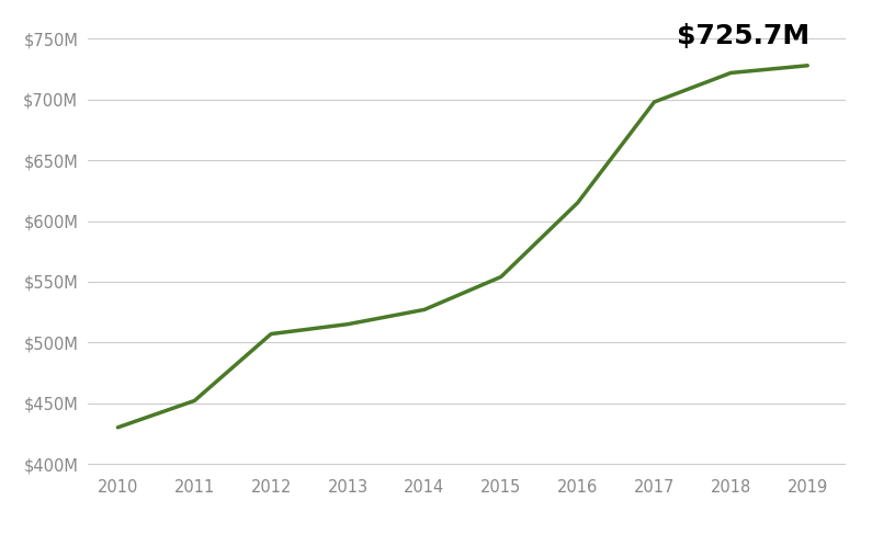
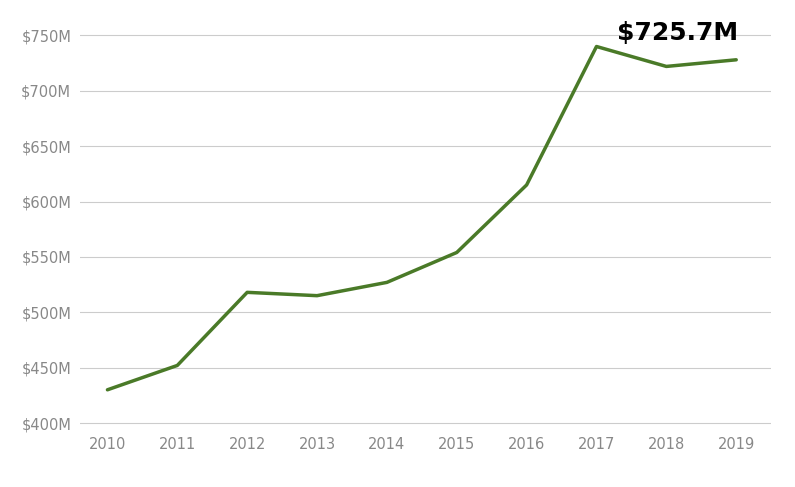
2012: $507M -> $518M
2017: $698M -> $740M
